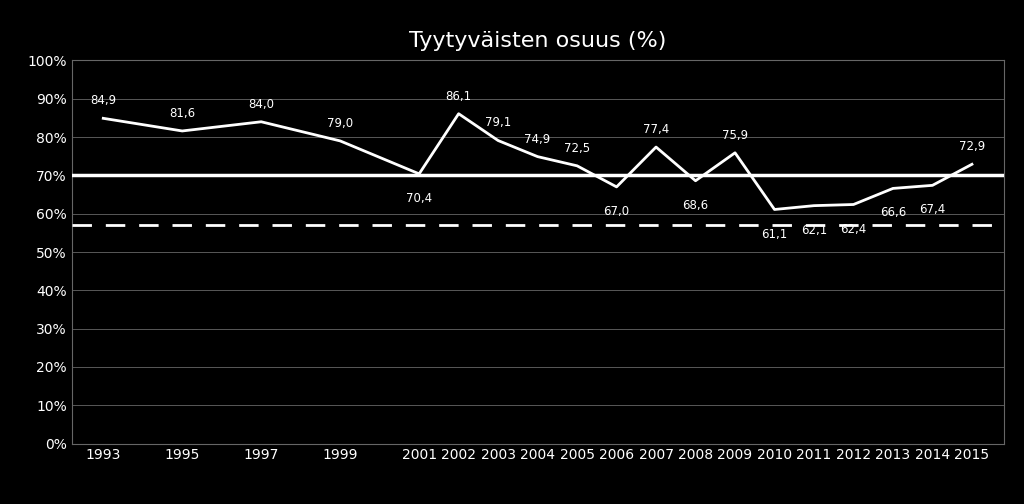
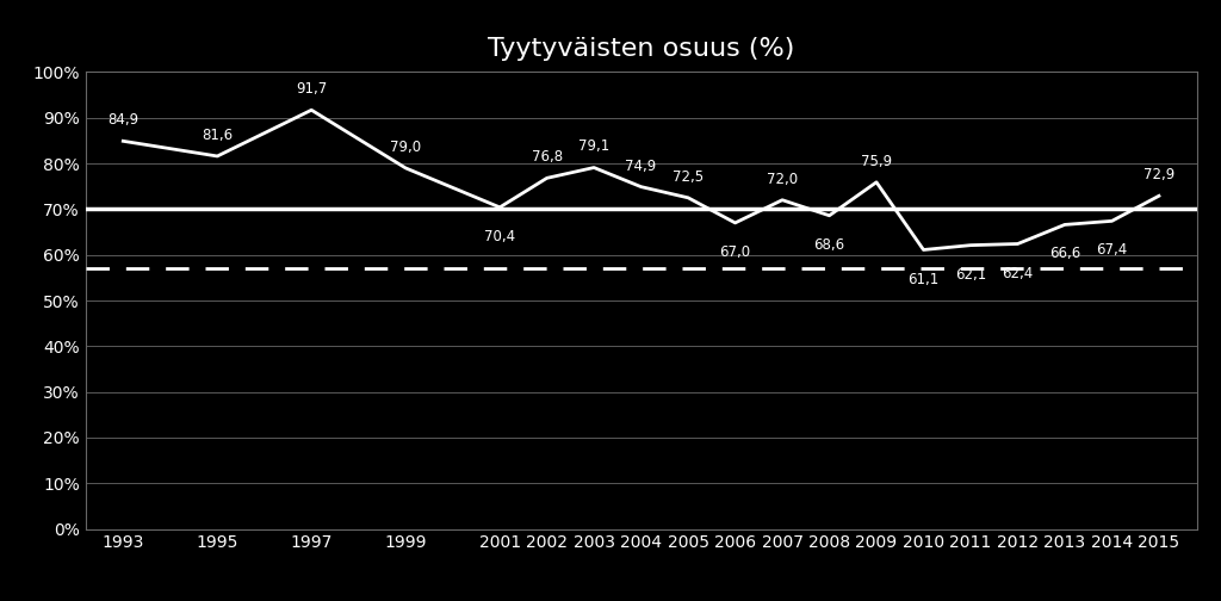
1997: 84,0 -> 91,7
2002: 86,1 -> 76,8
2007: 77,4 -> 72,0
